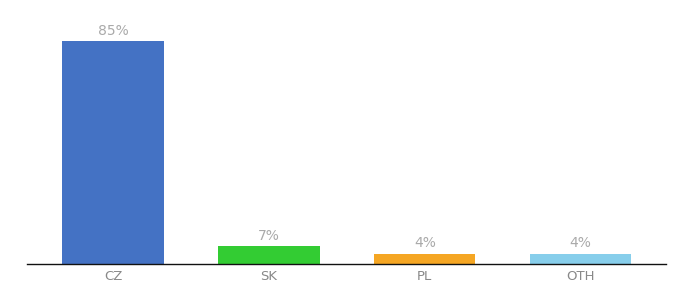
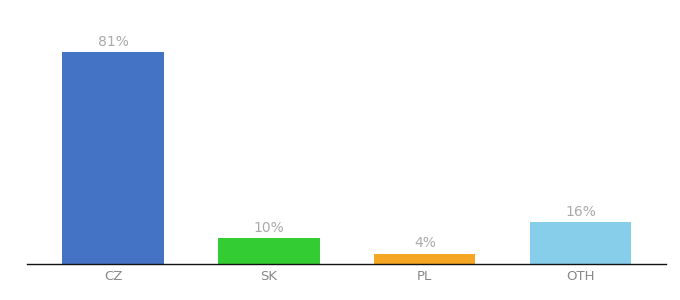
CZ: 85% -> 81%
SK: 7% -> 10%
OTH: 4% -> 16%
